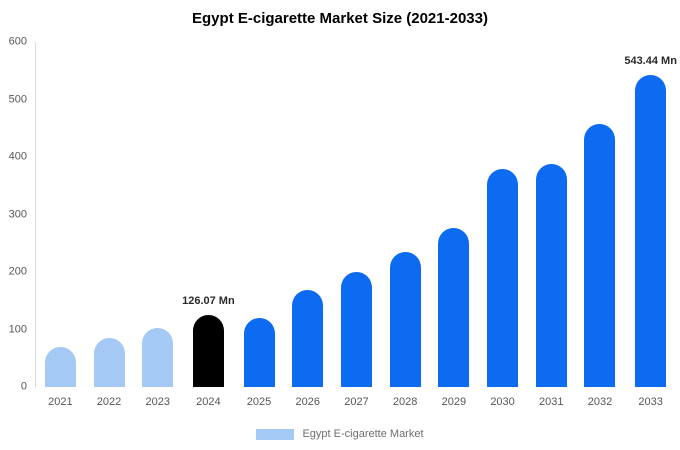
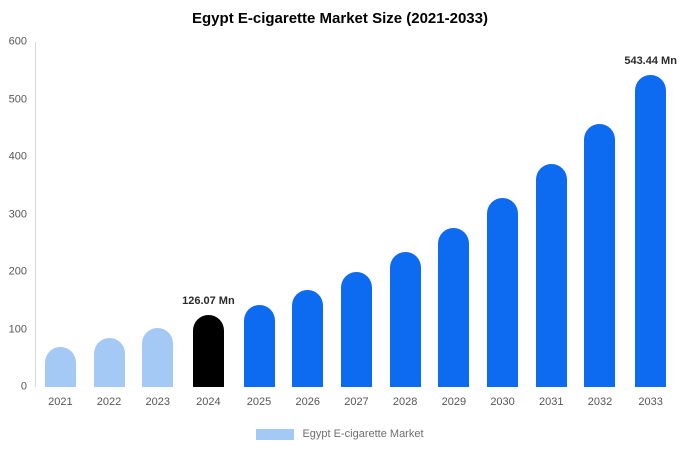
2025: 120 -> 140
2030: 380 -> 330
